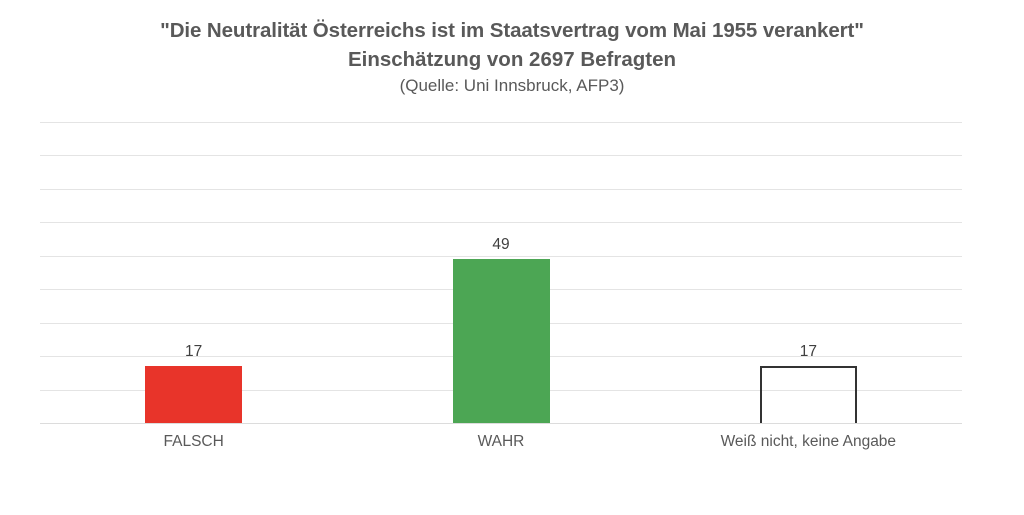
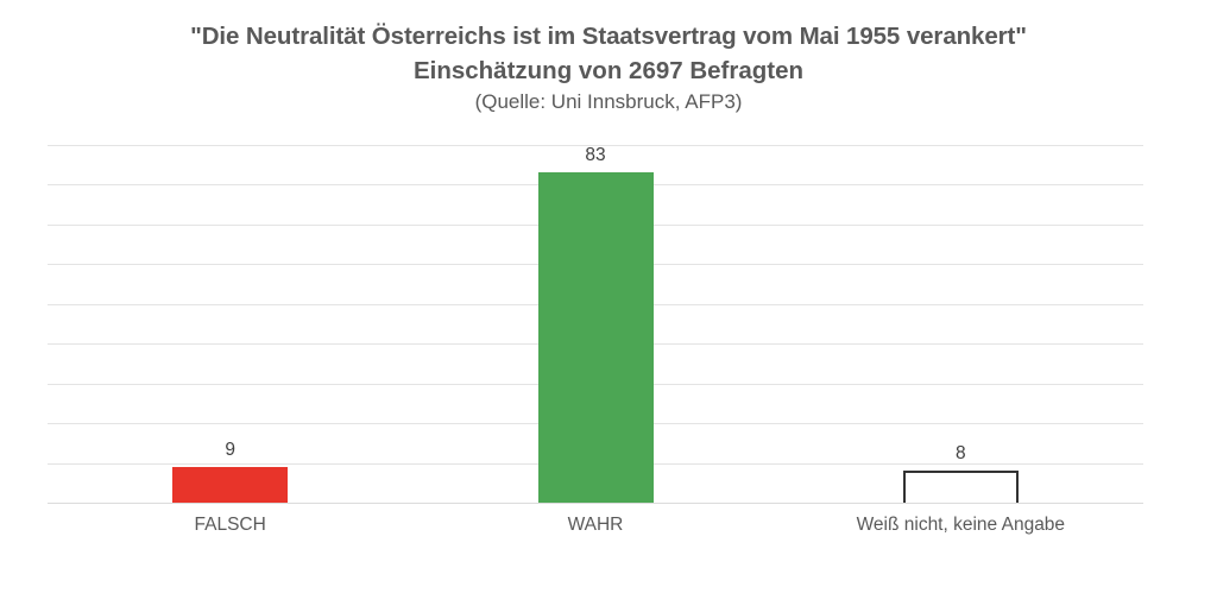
FALSCH: 17 -> 9
WAHR: 49 -> 83
Weiß nicht, keine Angabe: 17 -> 8
